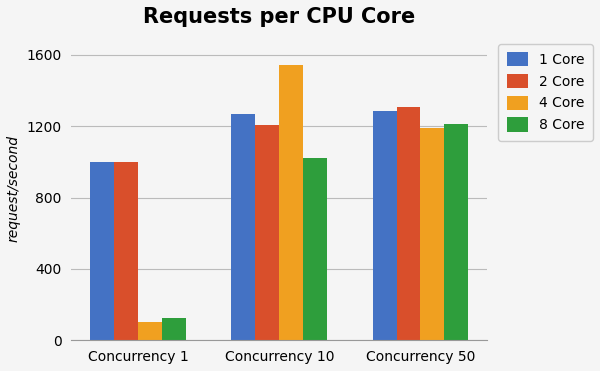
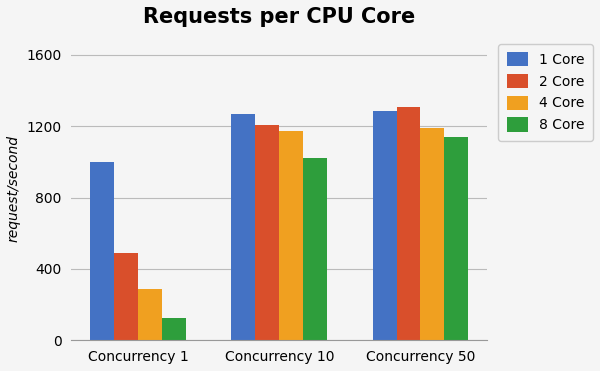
2 Core/Concurrency 1: 1000 -> 490
4 Core/Concurrency 1: 100 -> 280
4 Core/Concurrency 10: 1540 -> 1180
8 Core/Concurrency 50: 1210 -> 1140
